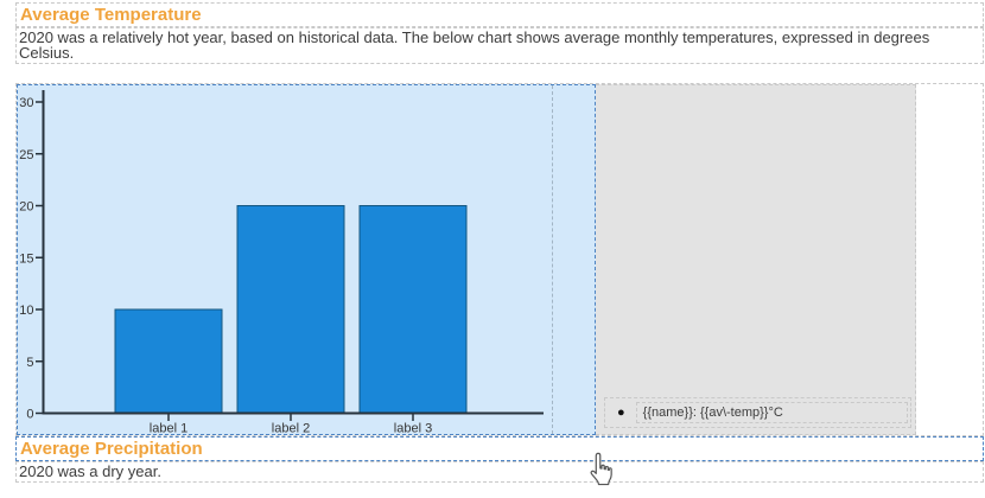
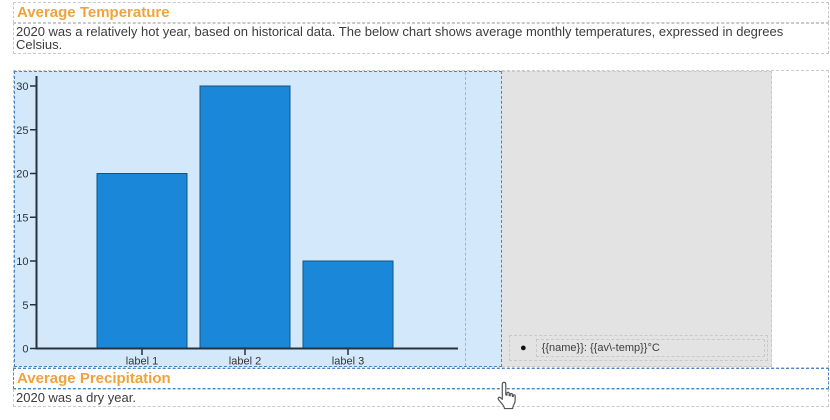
label 1: 10 -> 20
label 2: 20 -> 30
label 3: 20 -> 10
